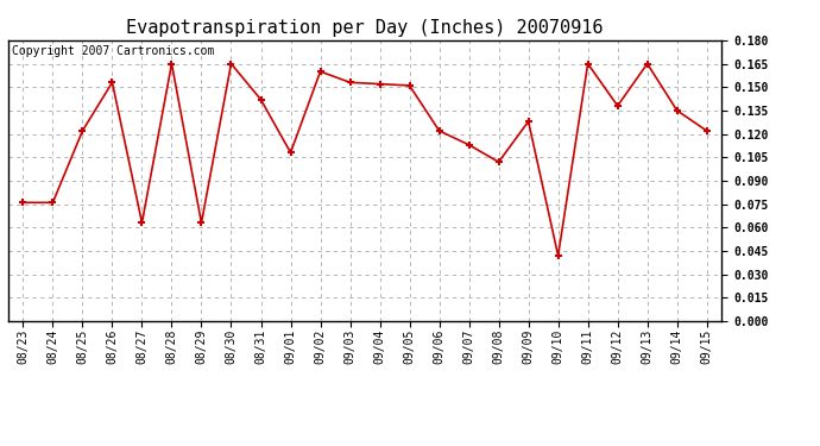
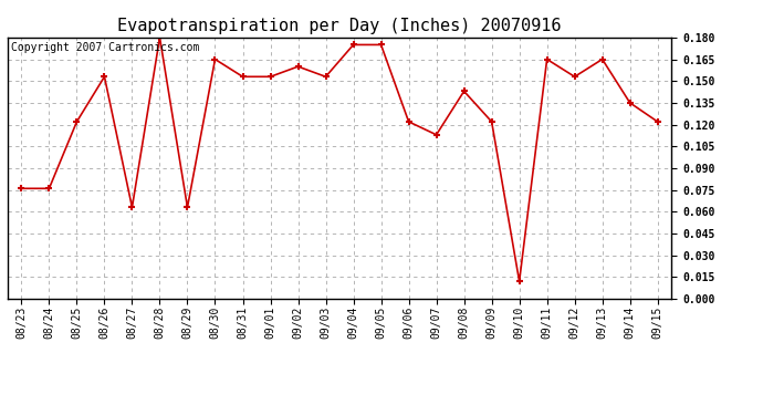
08/28: 0.165 -> 0.180
08/31: 0.142 -> 0.153
09/01: 0.108 -> 0.153
09/04: 0.152 -> 0.175
09/05: 0.151 -> 0.175
09/08: 0.102 -> 0.143
09/09: 0.128 -> 0.122
09/10: 0.042 -> 0.012
09/12: 0.138 -> 0.153
